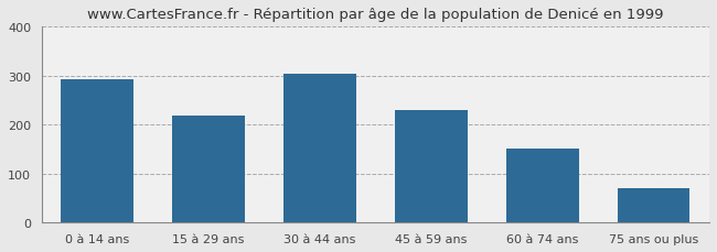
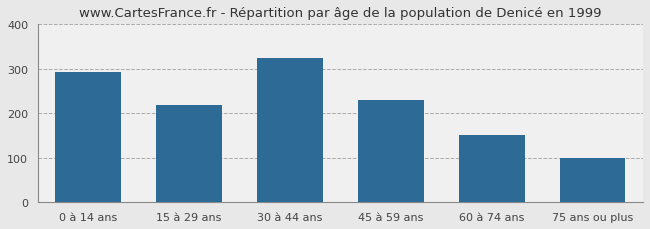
30 à 44 ans: 304 -> 325
75 ans ou plus: 71 -> 100
